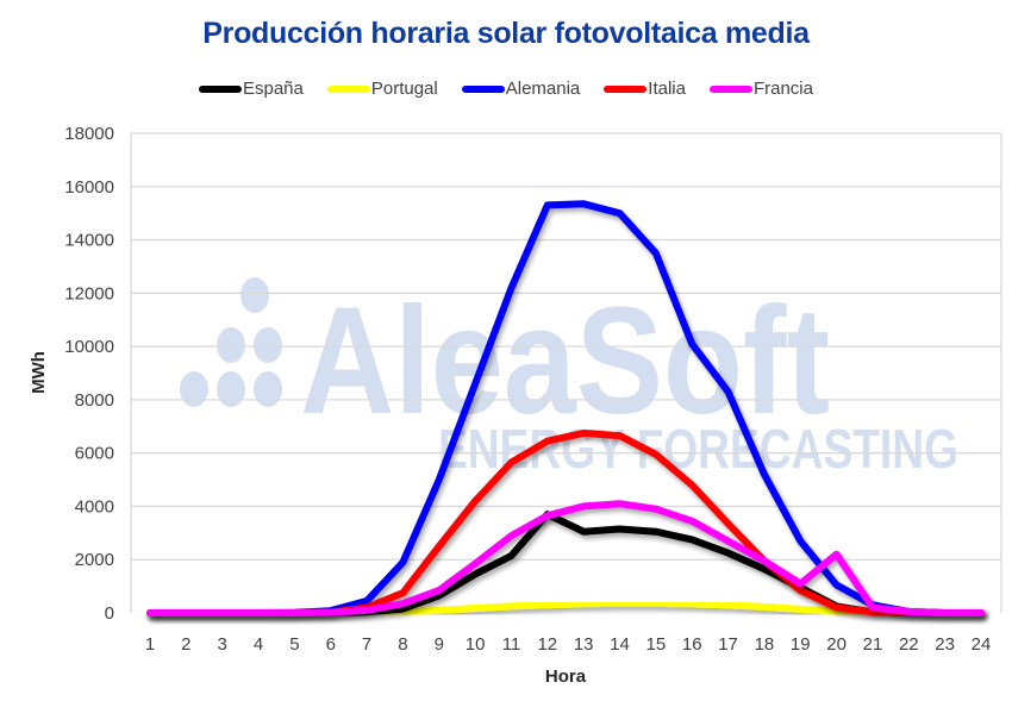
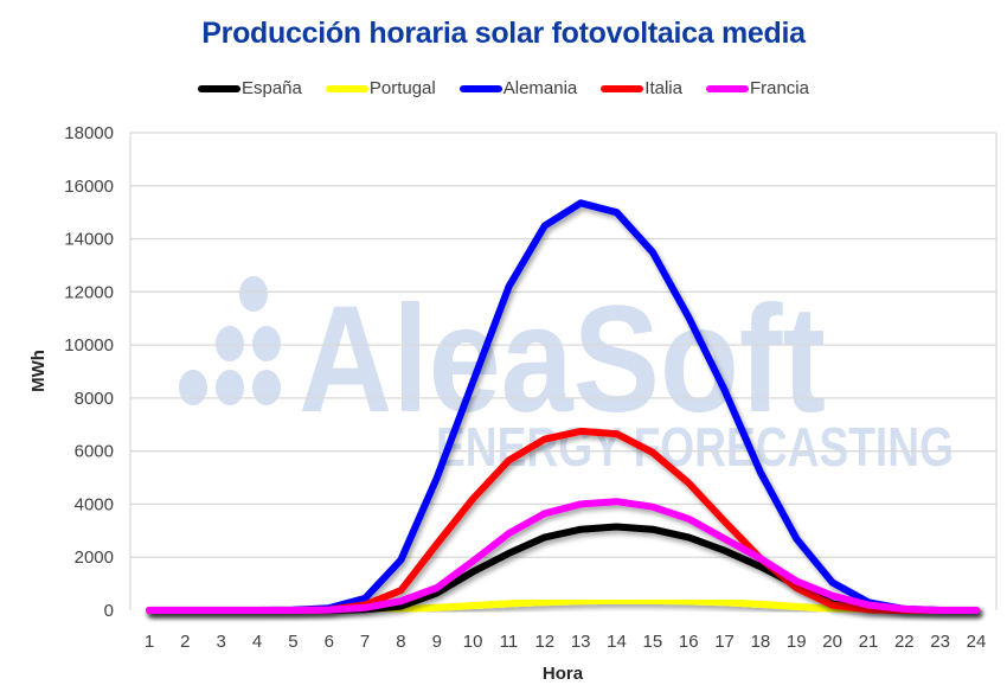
España/12: 3700 -> 2800
Alemania/12: 15300 -> 14500
Alemania/16: 10100 -> 11000
Francia/20: 2200 -> 600
